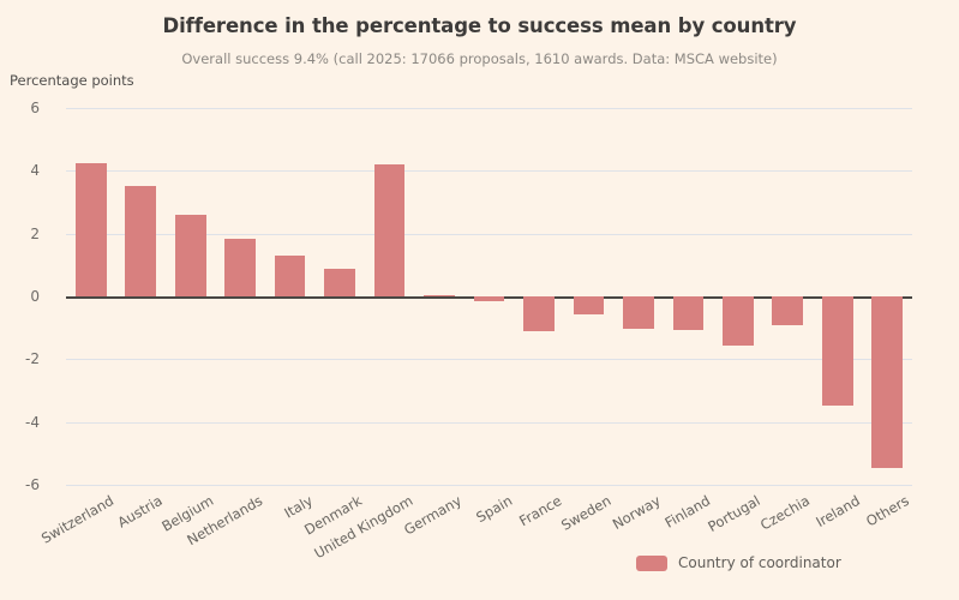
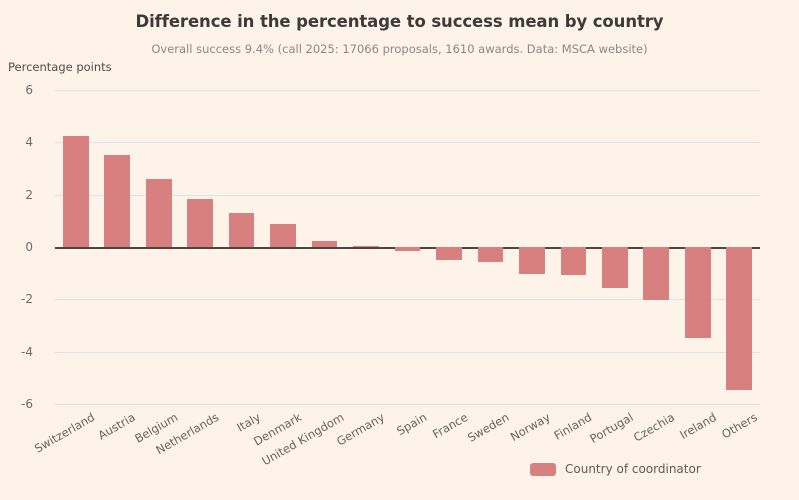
United Kingdom: 4.2 -> 0.2
France: -1.1 -> -0.5
Czechia: -0.9 -> -2.0
